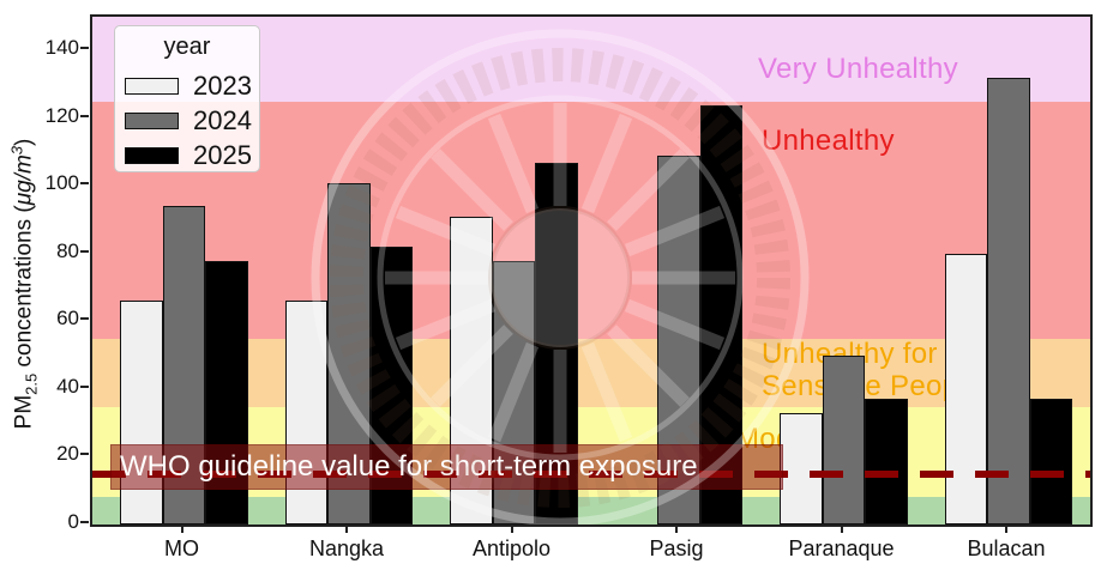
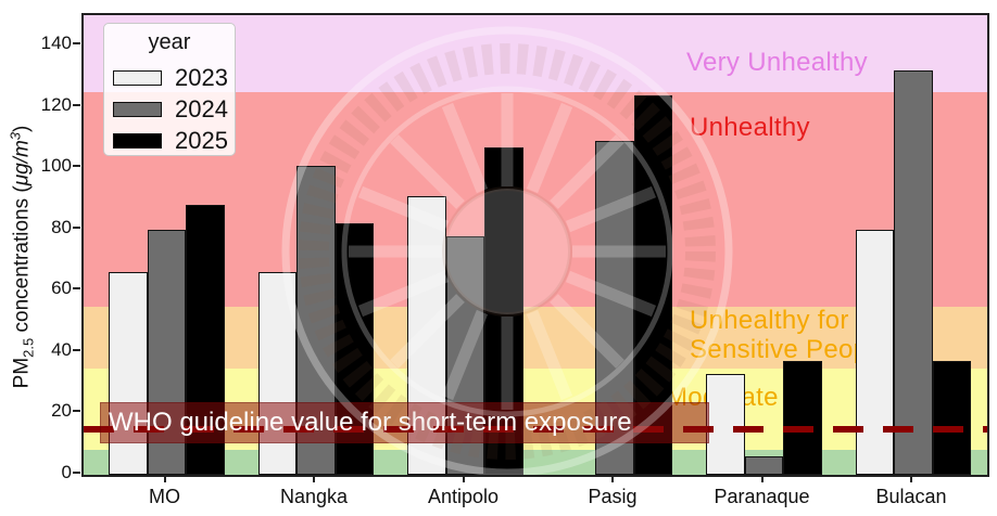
2024/MO: 94 -> 80
2025/MO: 78 -> 88
2024/Paranaque: 50 -> 6
